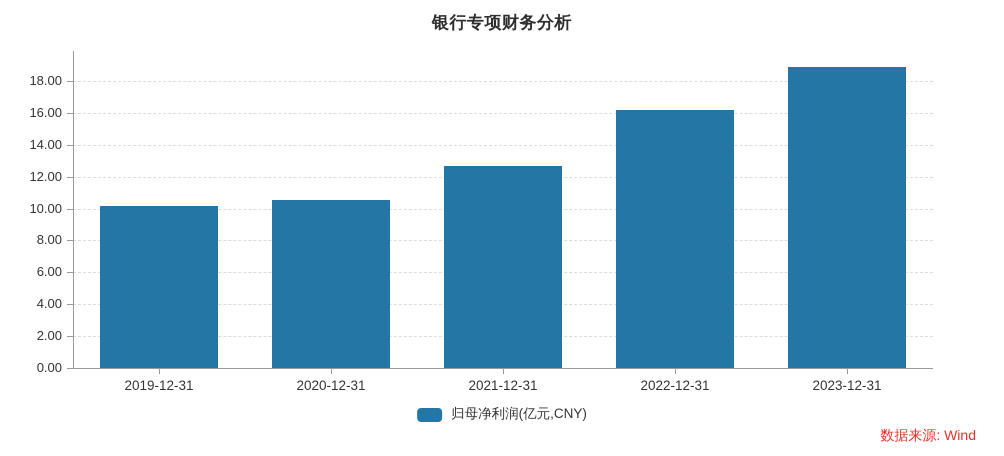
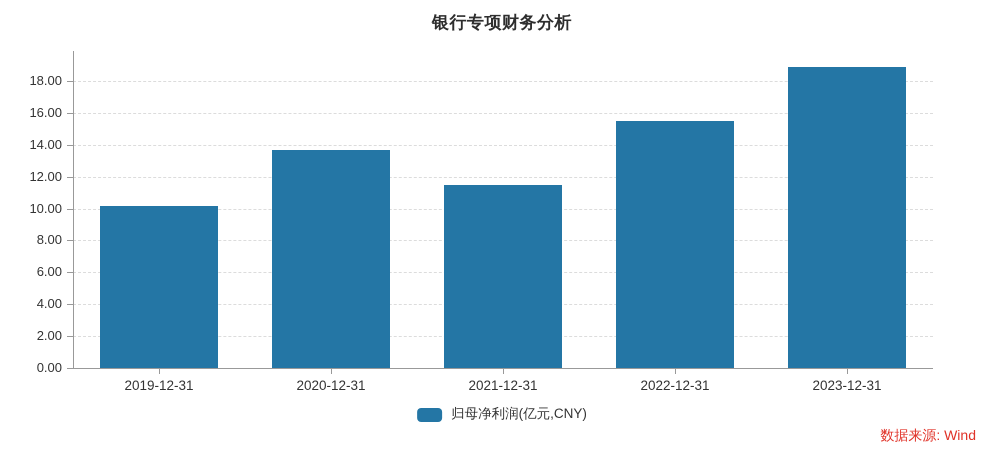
2020-12-31: 10.6 -> 13.7
2021-12-31: 12.7 -> 11.5
2022-12-31: 16.2 -> 15.5
